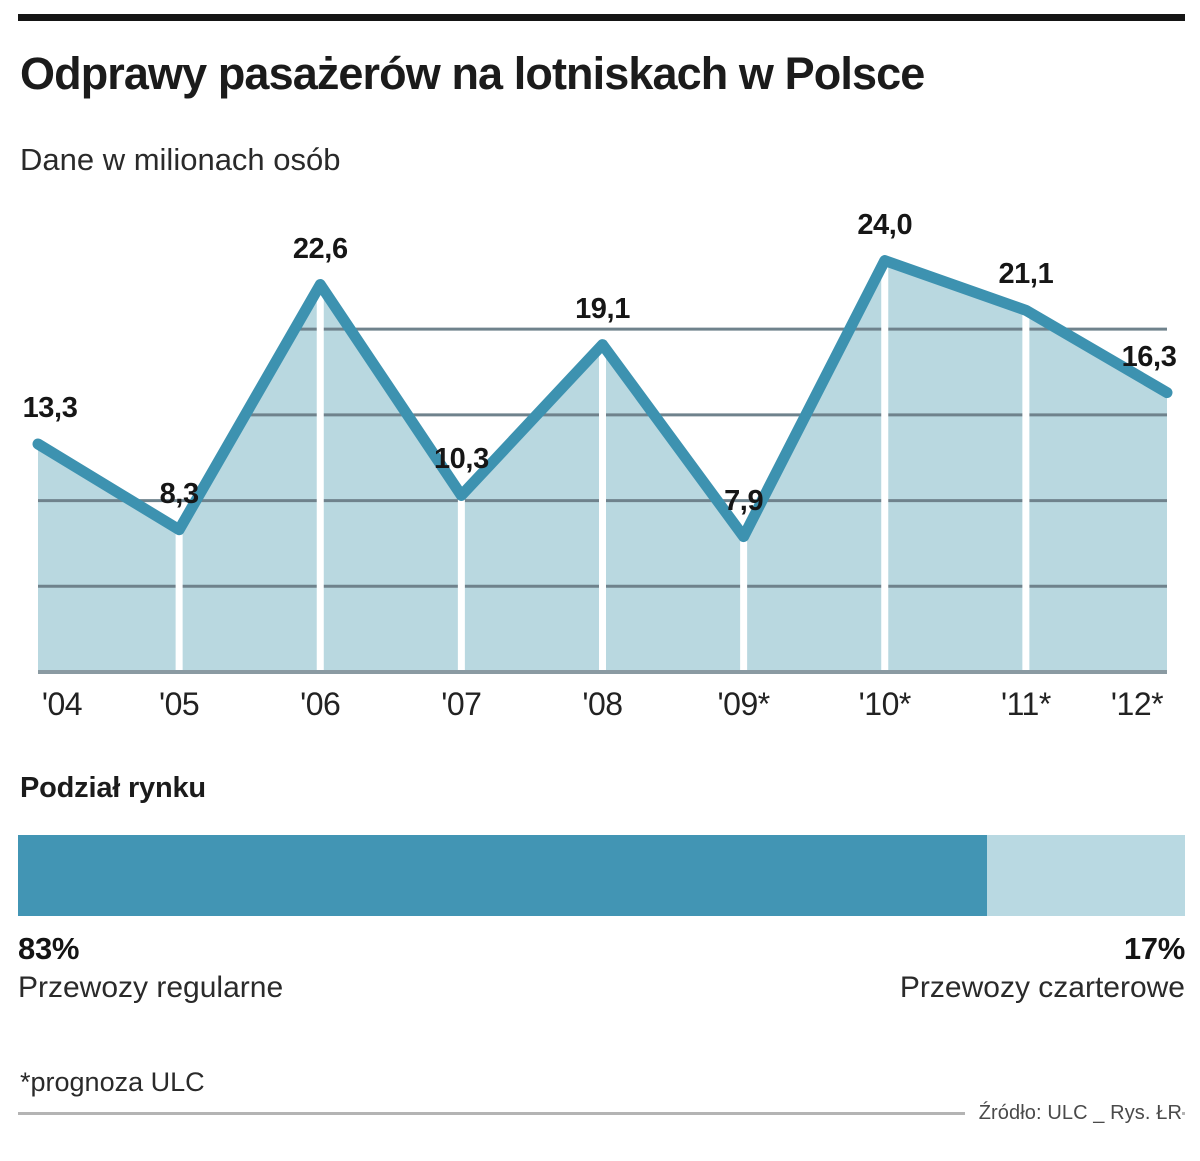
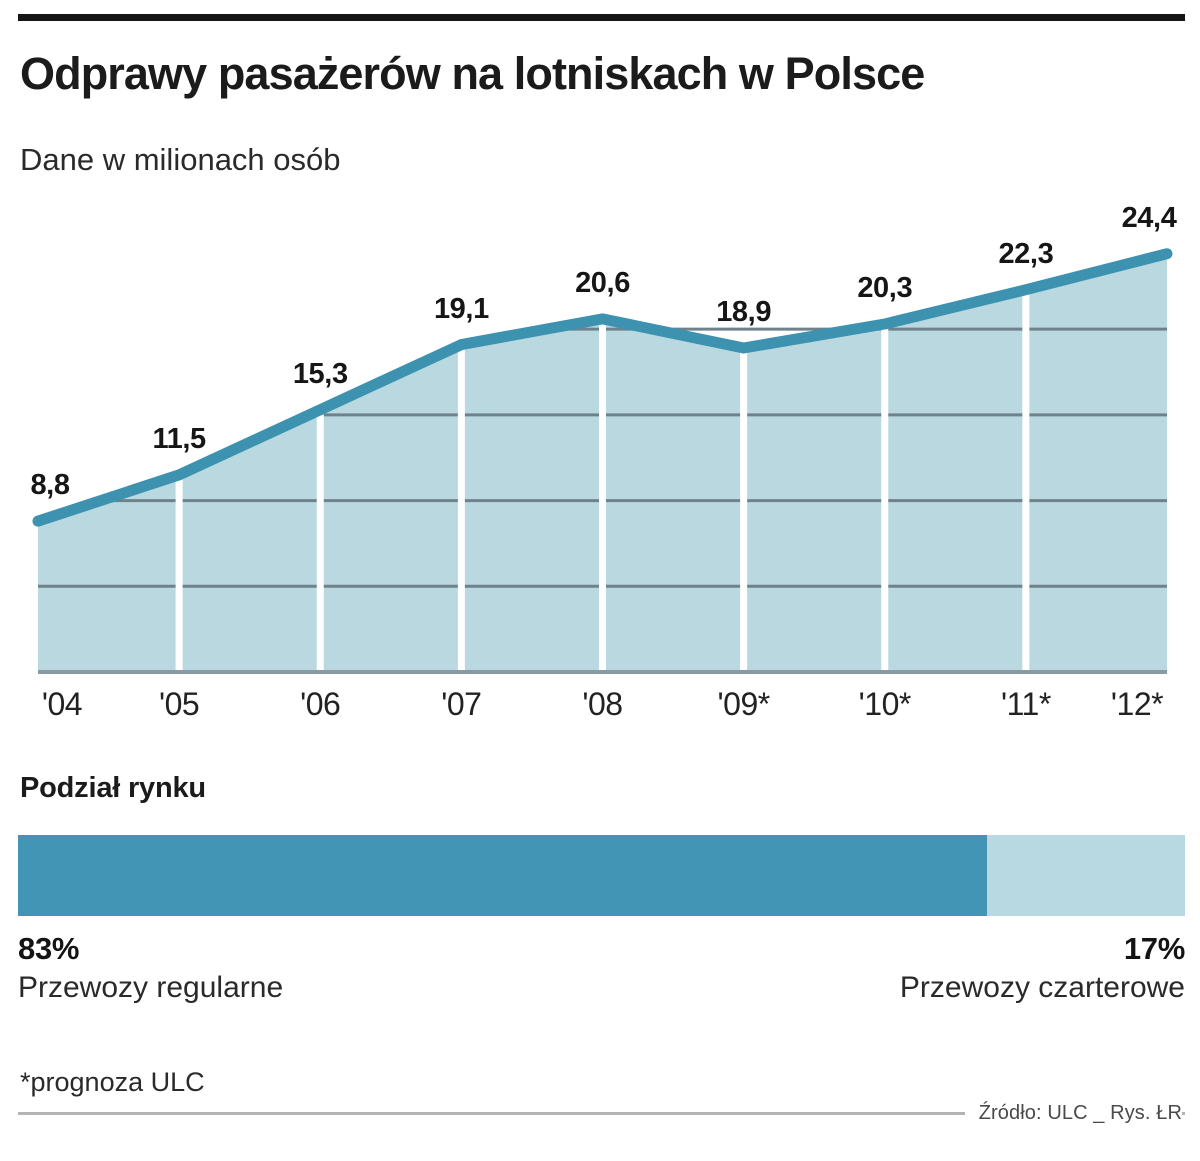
'04: 13,3 -> 8,8
'05: 8,3 -> 11,5
'06: 22,6 -> 15,3
'07: 10,3 -> 19,1
'08: 19,1 -> 20,6
'09*: 7,9 -> 18,9
'10*: 24,0 -> 20,3
'11*: 21,1 -> 22,3
'12*: 16,3 -> 24,4
